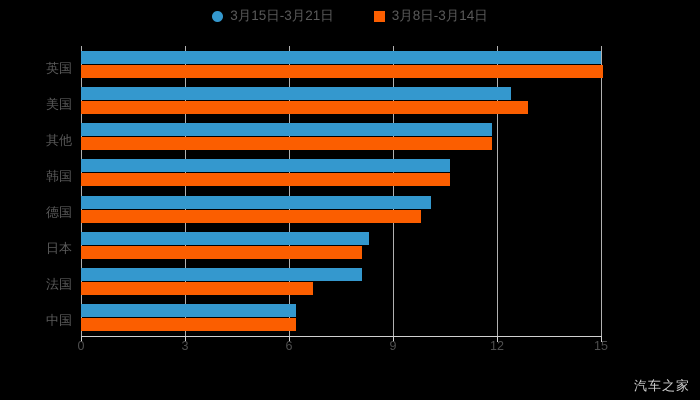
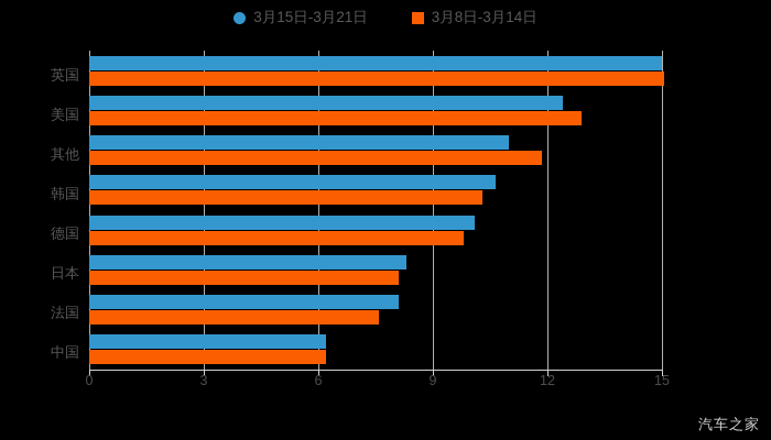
3月15日-3月21日/其他: 11.8 -> 11.0
3月8日-3月14日/韩国: 10.7 -> 10.3
3月8日-3月14日/法国: 6.7 -> 7.6
